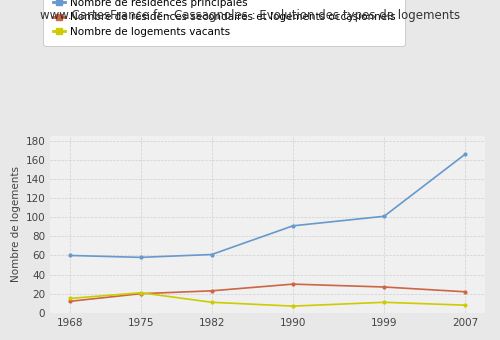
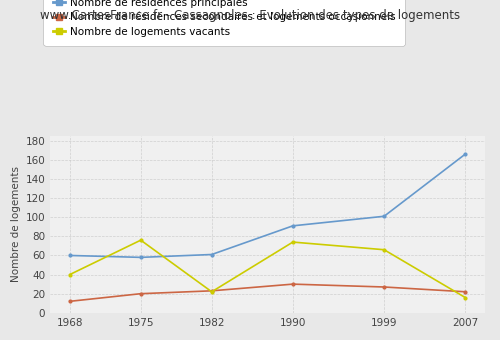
Nombre de logements vacants/1968: 15 -> 40
Nombre de logements vacants/1975: 21 -> 76
Nombre de logements vacants/1982: 11 -> 22
Nombre de logements vacants/1990: 7 -> 74
Nombre de logements vacants/1999: 11 -> 66
Nombre de logements vacants/2007: 8 -> 16
